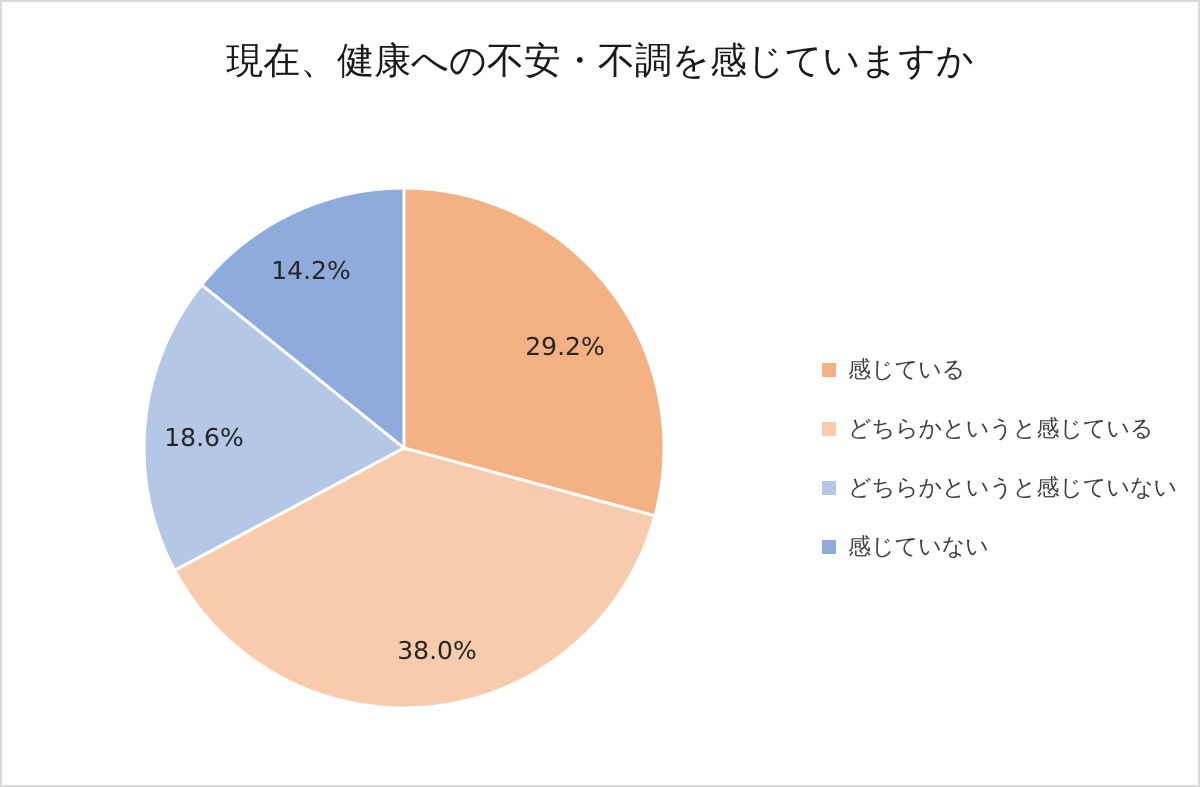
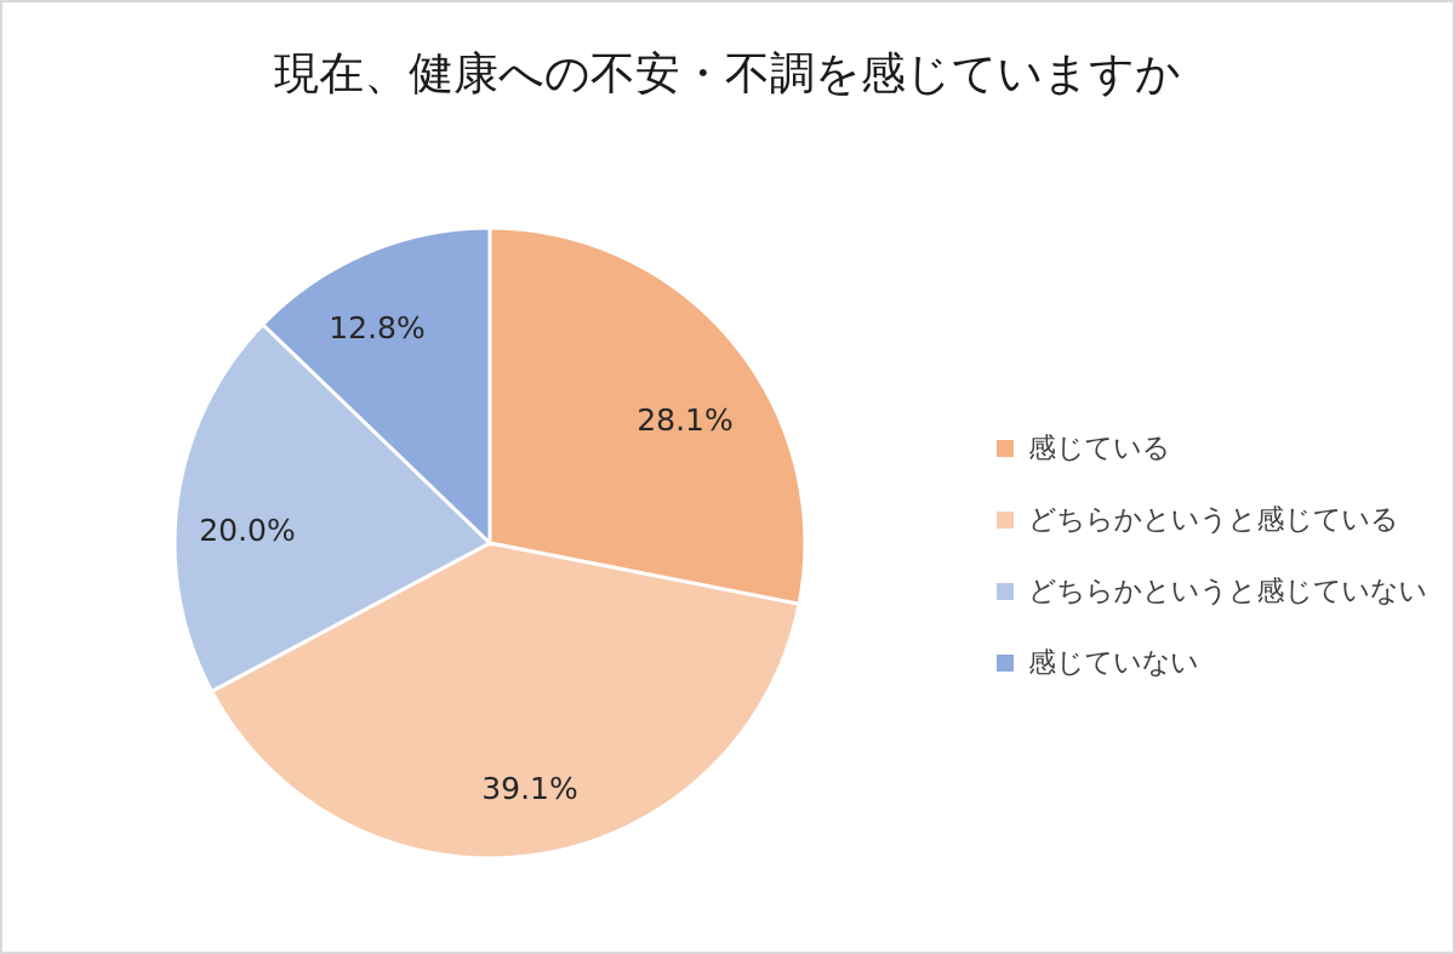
感じている: 29.2% -> 28.1%
どちらかというと感じている: 38.0% -> 39.1%
どちらかというと感じていない: 18.6% -> 20.0%
感じていない: 14.2% -> 12.8%
